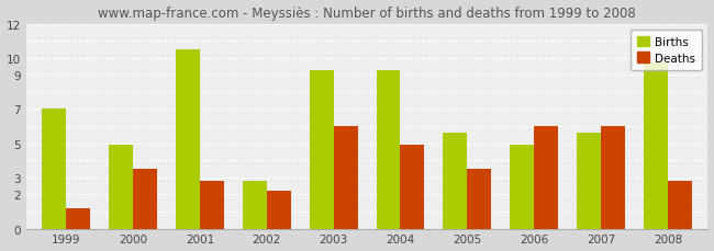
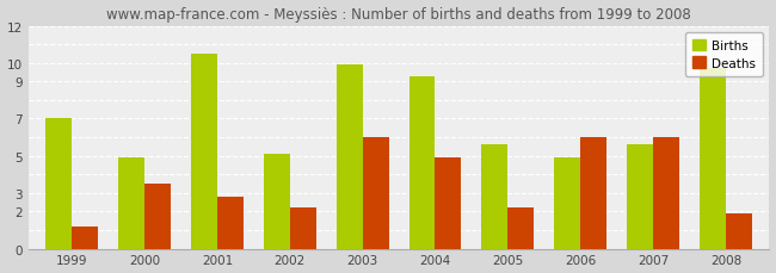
Births/2002: 2.8 -> 5.1
Births/2003: 9.3 -> 9.9
Deaths/2005: 3.5 -> 2.2
Deaths/2008: 2.8 -> 1.9
